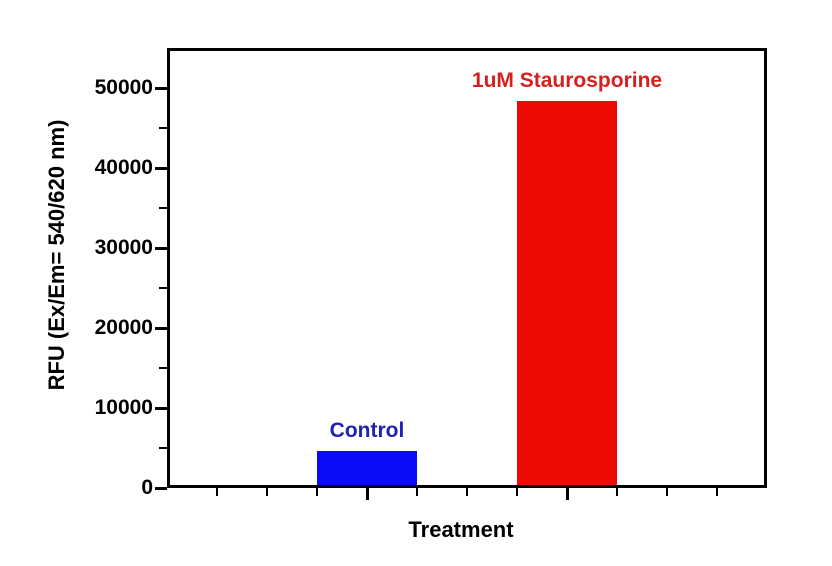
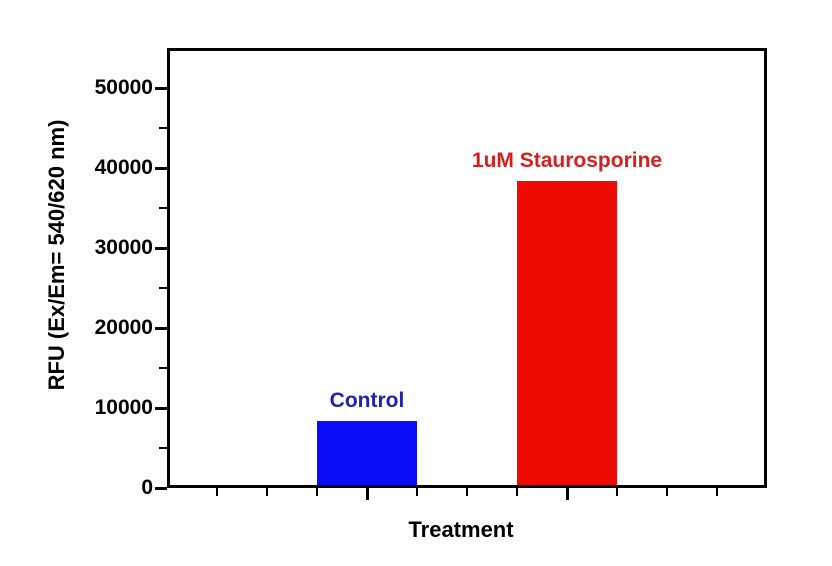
Control: 4000 -> 8000
1uM Staurosporine: 48000 -> 38000
